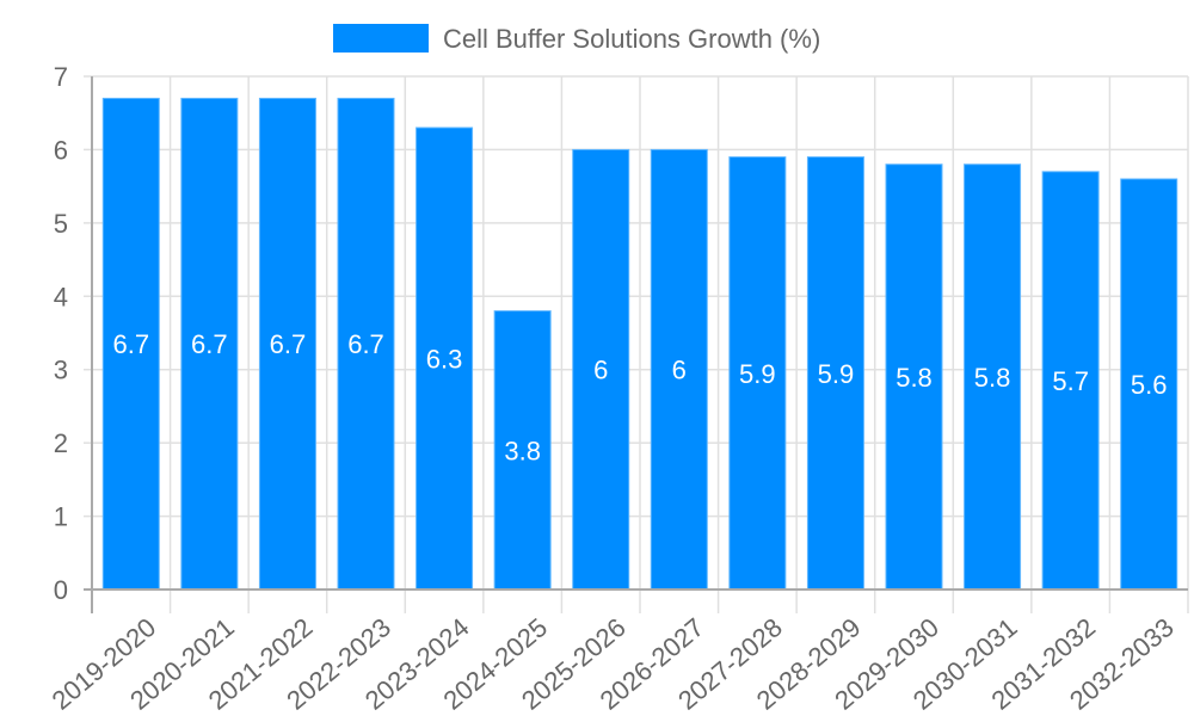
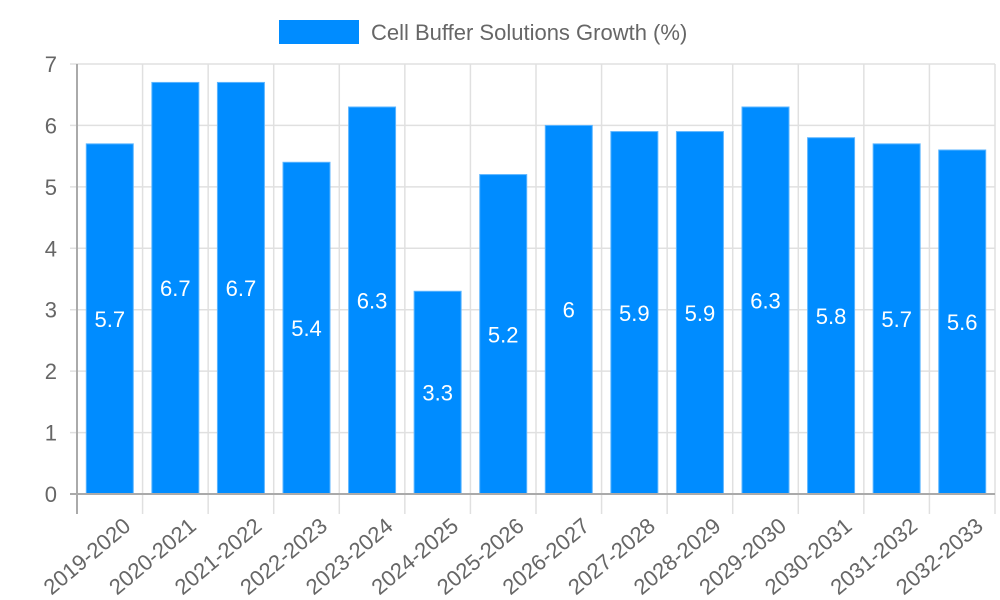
2019-2020: 6.7 -> 5.7
2022-2023: 6.7 -> 5.4
2024-2025: 3.8 -> 3.3
2025-2026: 6 -> 5.2
2029-2030: 5.8 -> 6.3
